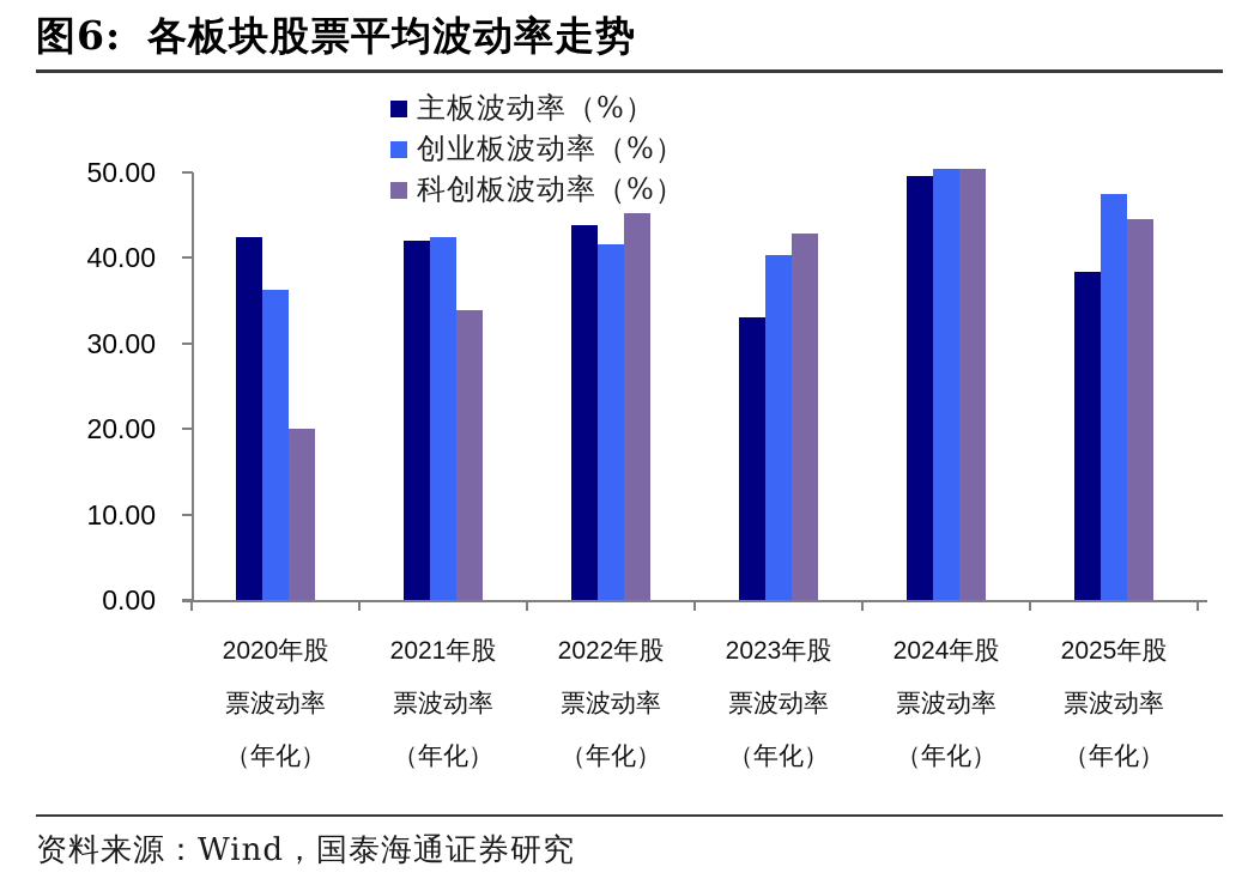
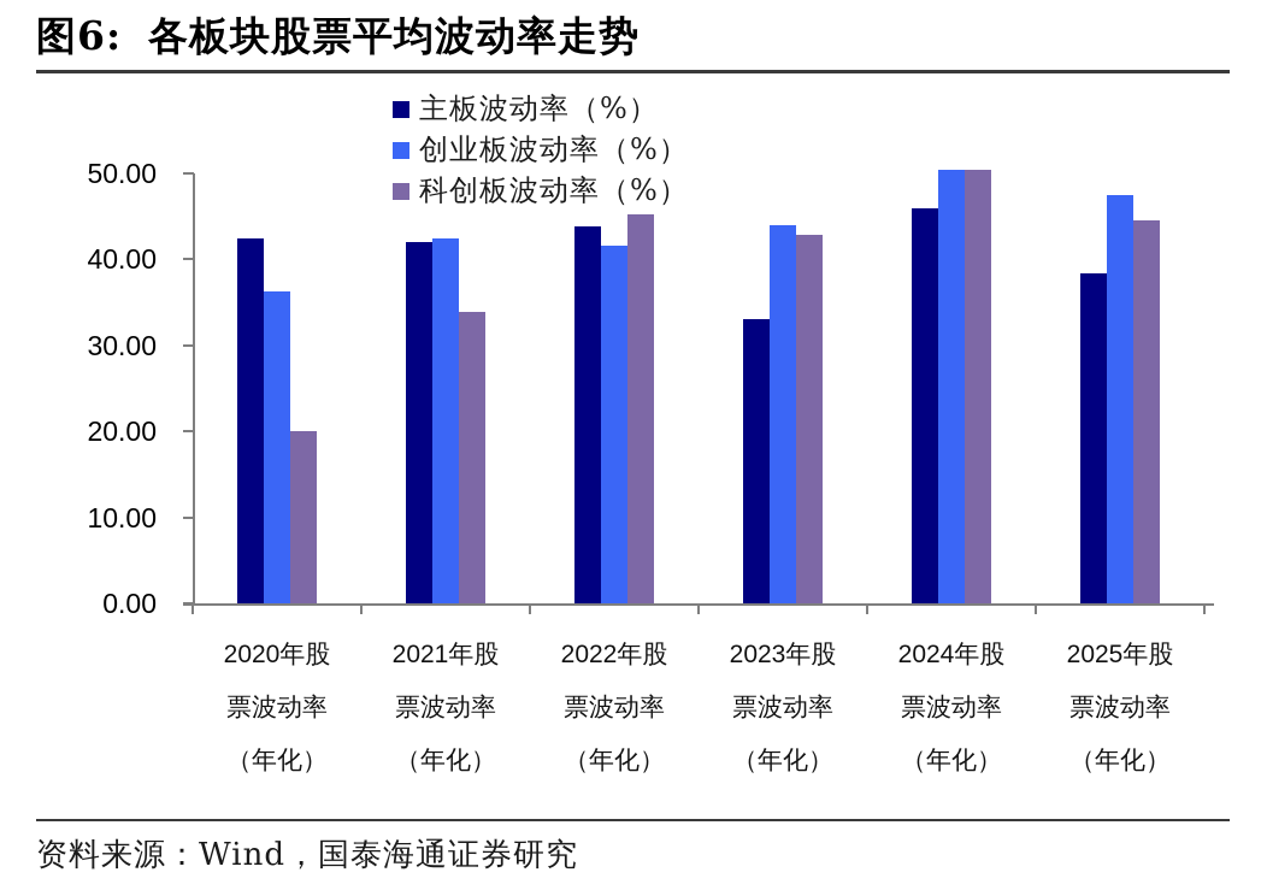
创业板波动率（%）/2023年股票波动率（年化）: 40 -> 44
主板波动率（%）/2024年股票波动率（年化）: 50 -> 46
